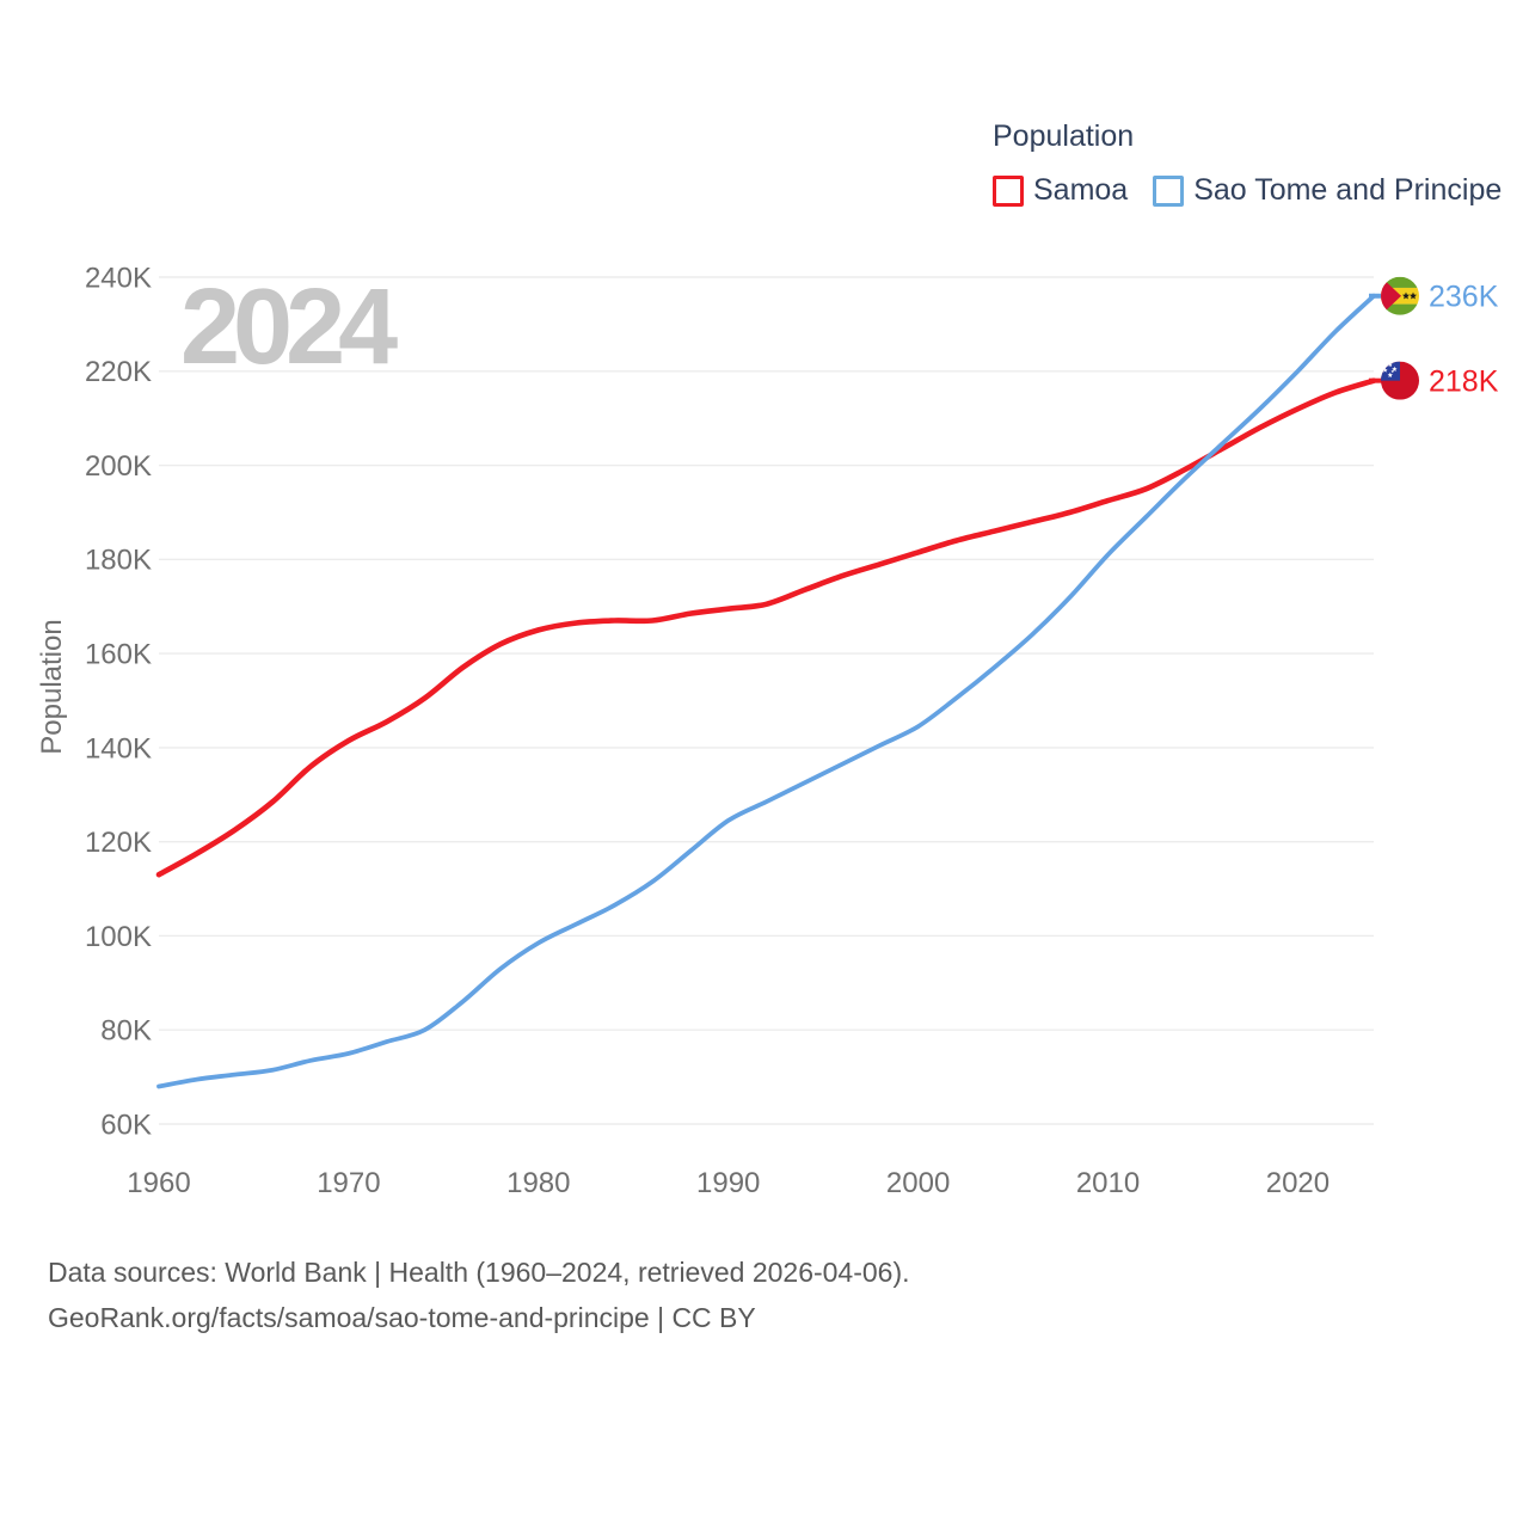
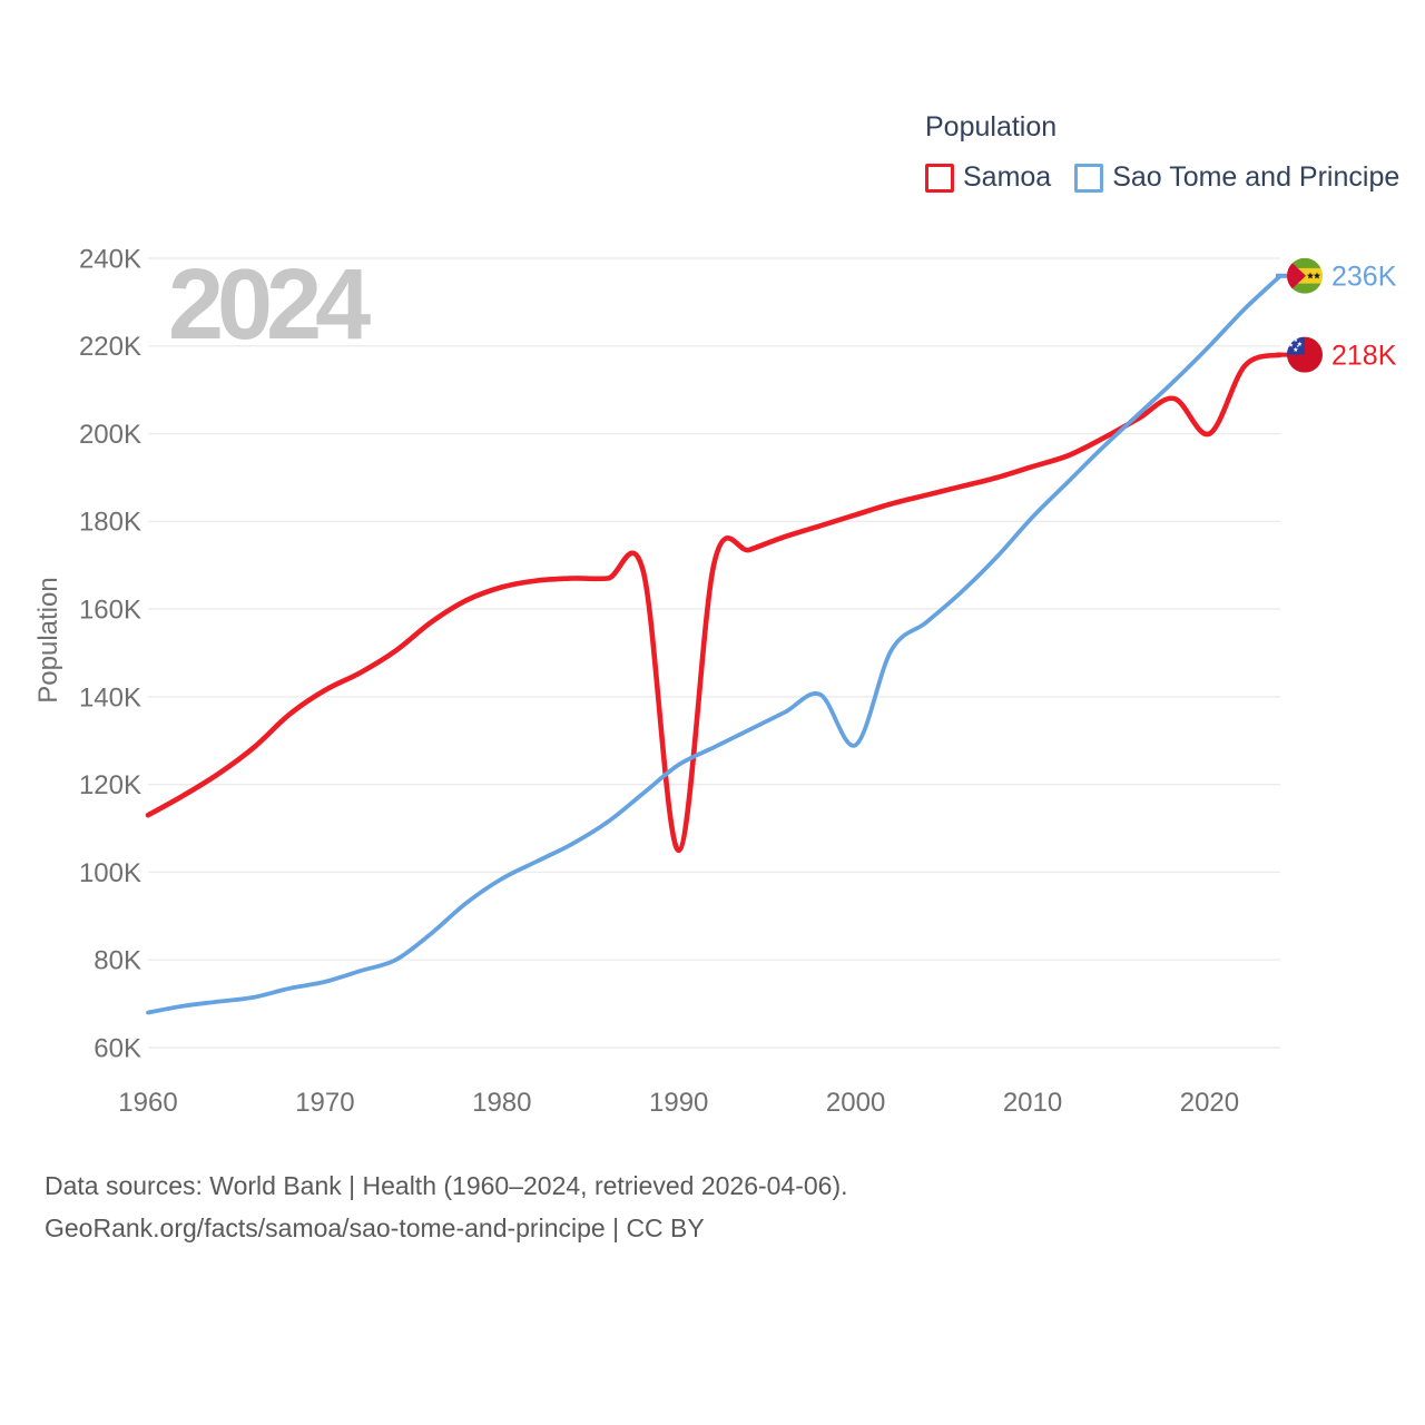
Samoa/1990: 170K -> 105K
Sao Tome and Principe/2000: 144K -> 129K
Samoa/2020: 212K -> 200K
